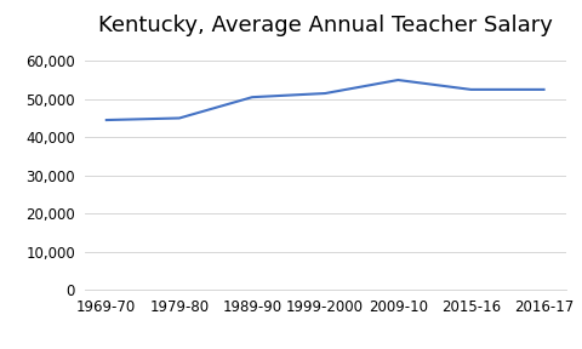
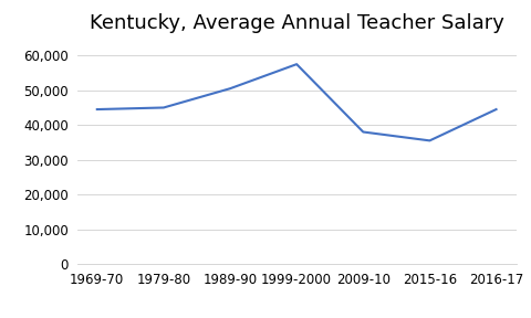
1999-2000: 51,500 -> 57,500
2009-10: 55,000 -> 38,000
2015-16: 52,500 -> 35,500
2016-17: 52,500 -> 44,500
